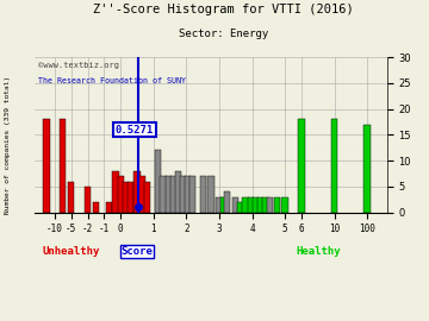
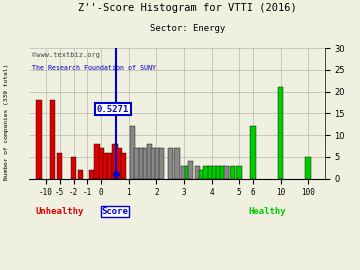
6: 18 -> 12
10: 18 -> 21
100: 17 -> 5
